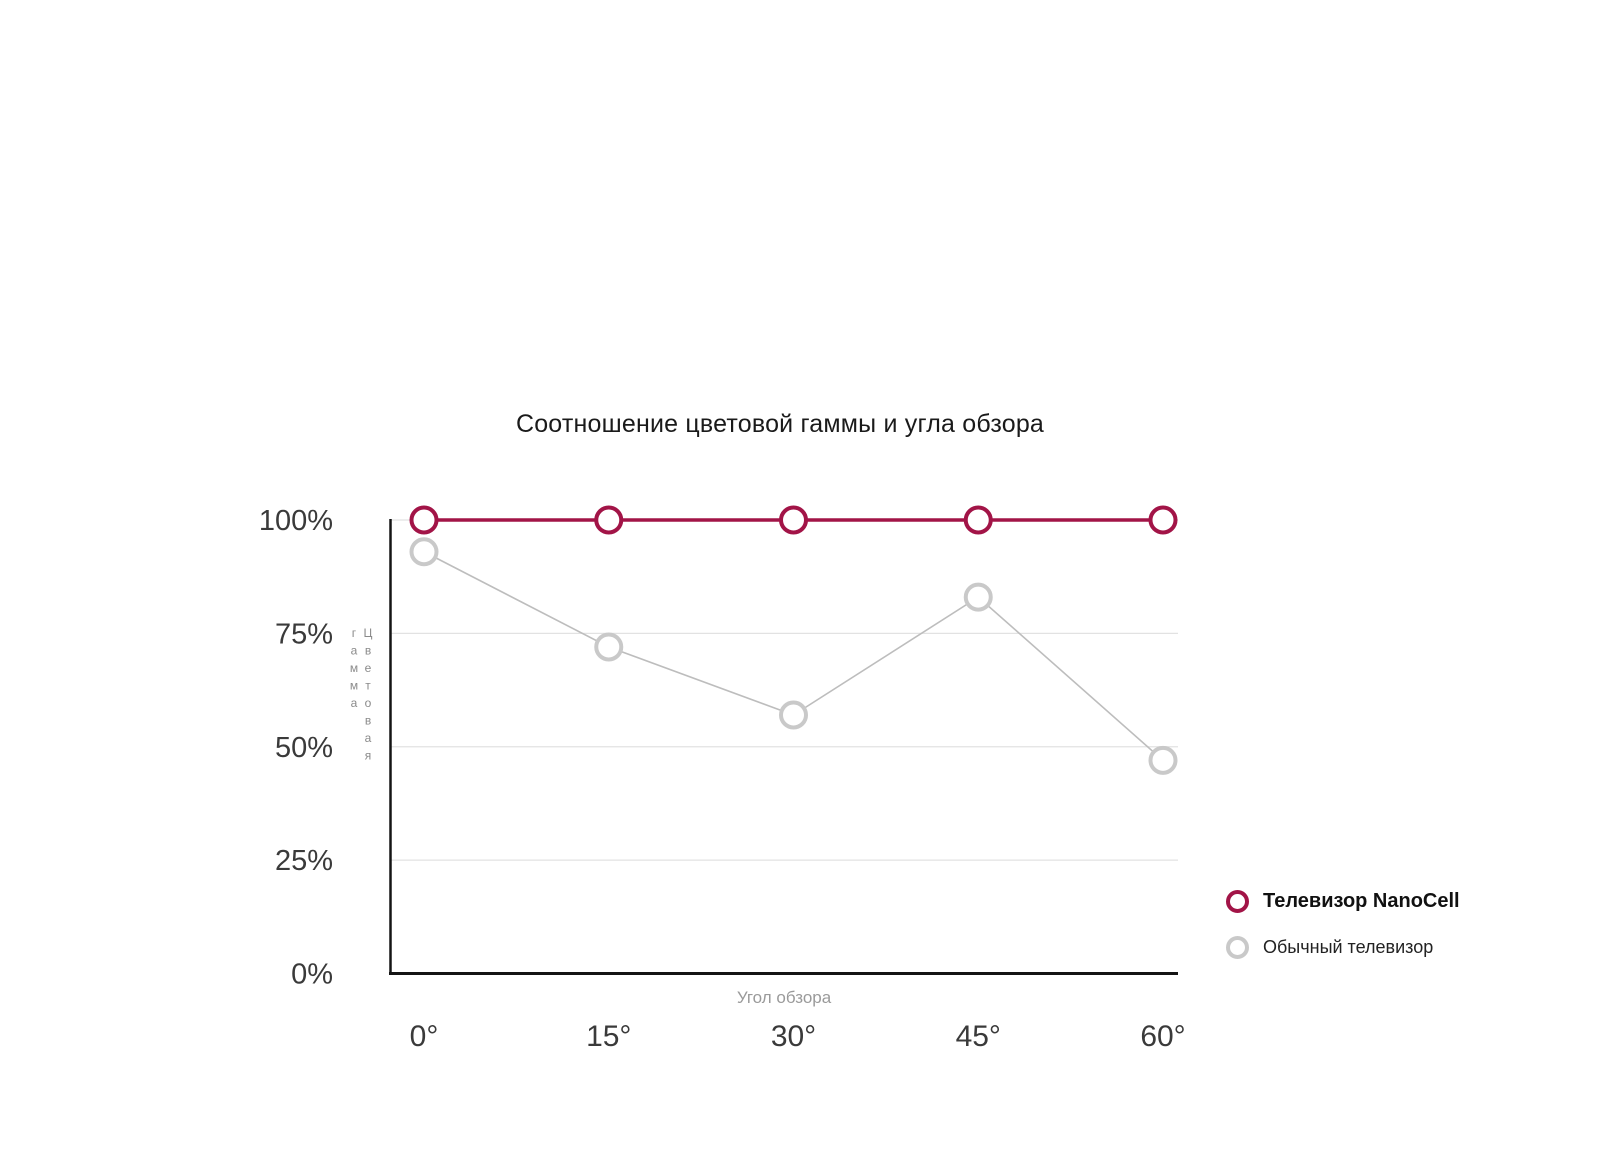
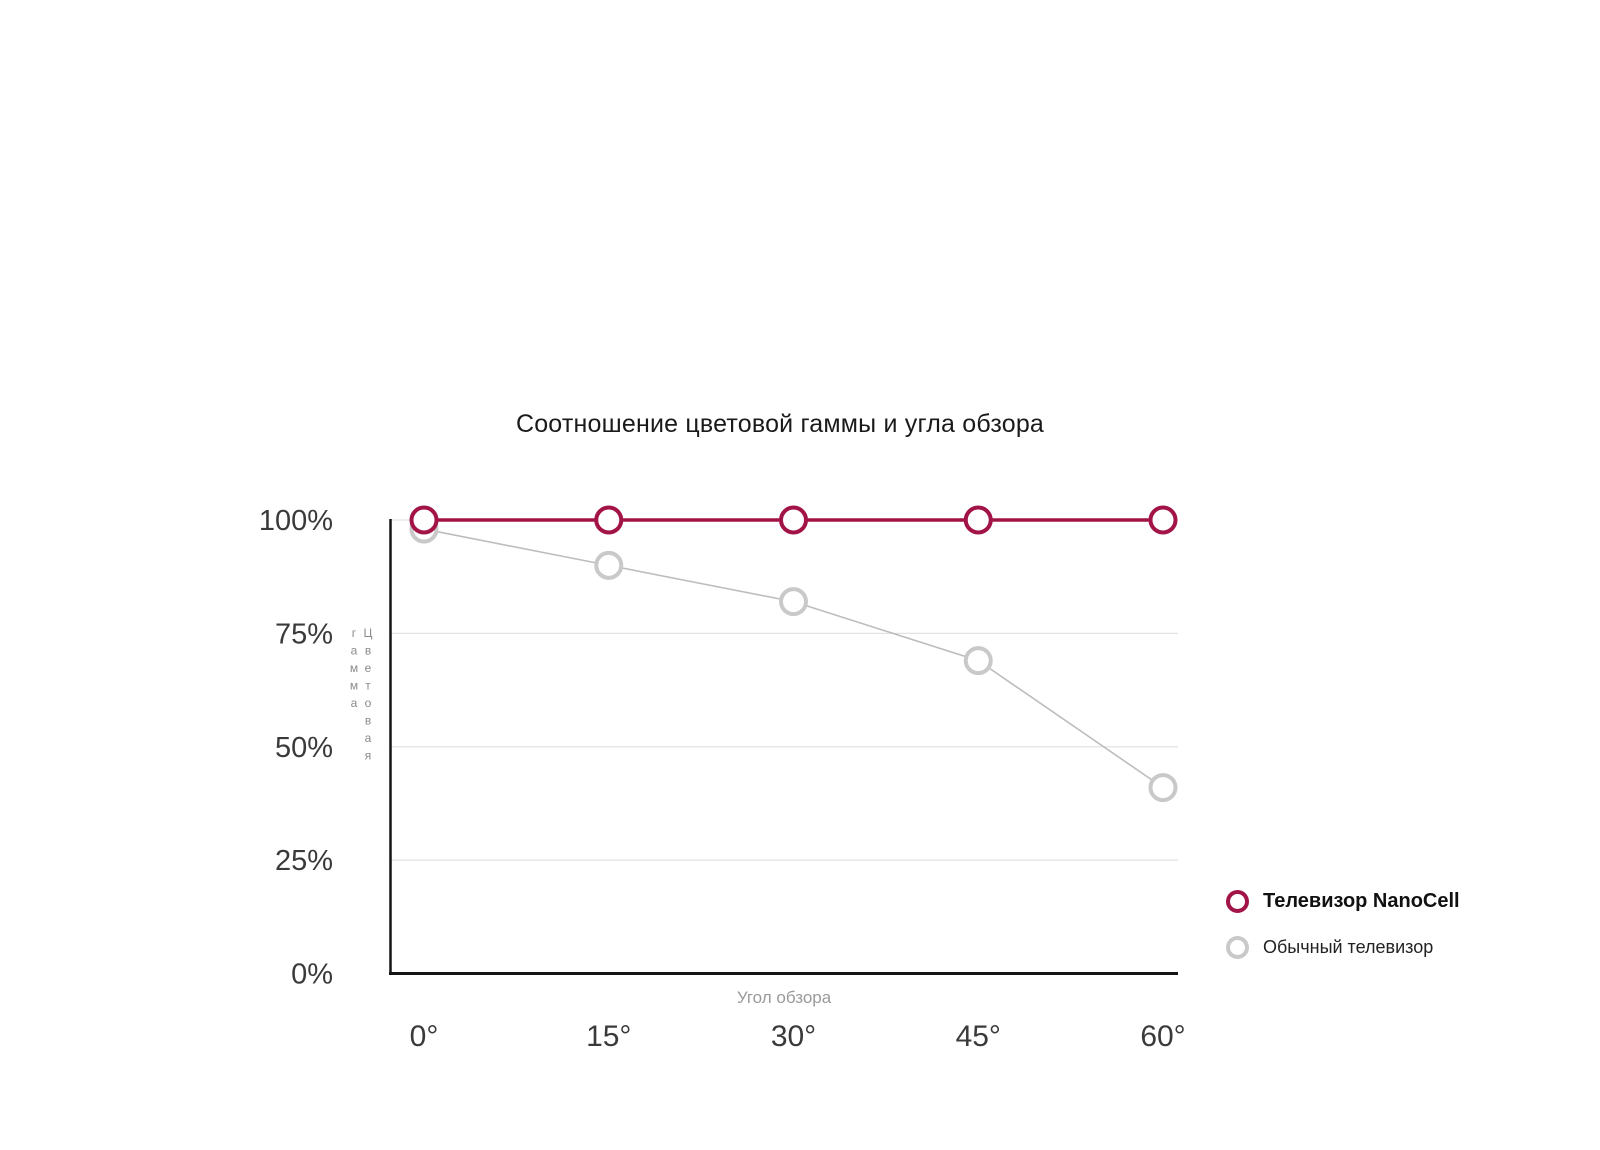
Обычный телевизор/0°: 93% -> 98%
Обычный телевизор/15°: 72% -> 90%
Обычный телевизор/30°: 57% -> 82%
Обычный телевизор/45°: 83% -> 69%
Обычный телевизор/60°: 47% -> 41%
